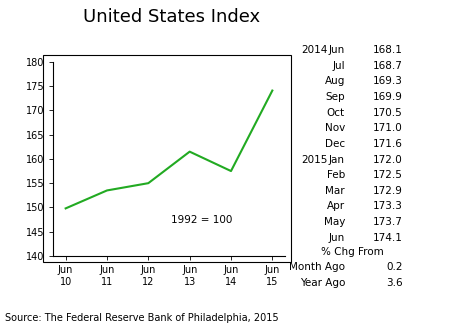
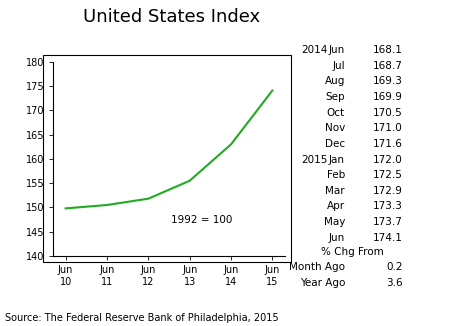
Jun 11: 153.5 -> 150.5
Jun 12: 155.0 -> 151.8
Jun 13: 161.5 -> 155.5
Jun 14: 157.5 -> 163.0
